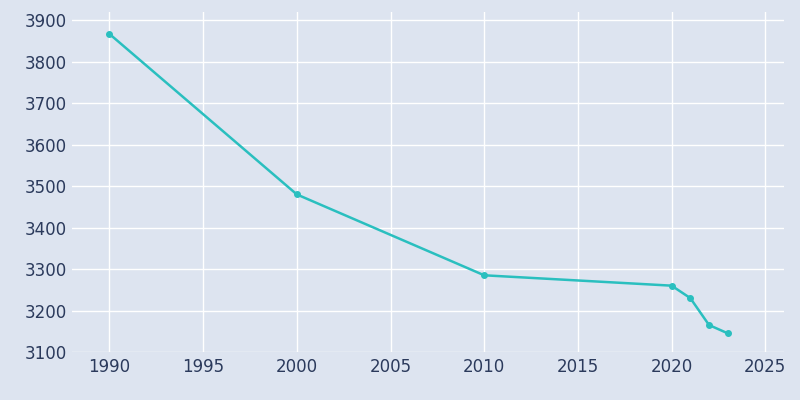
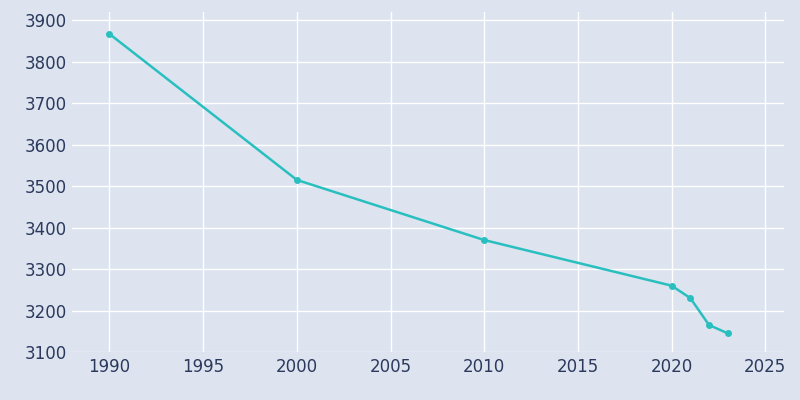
2000: 3480 -> 3515
2010: 3285 -> 3370
